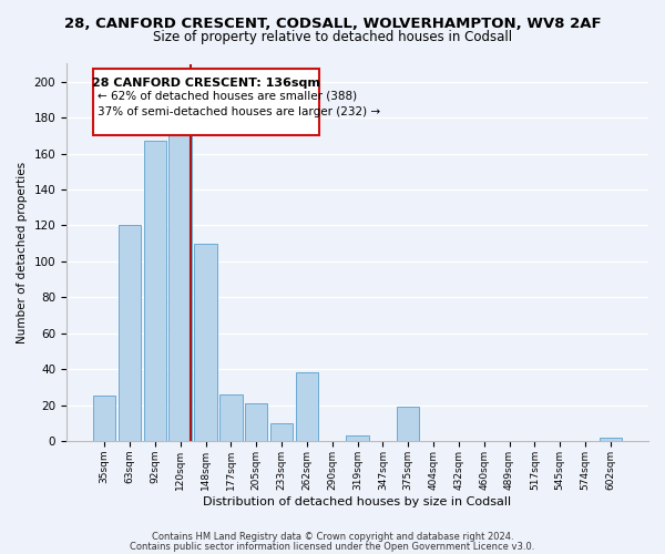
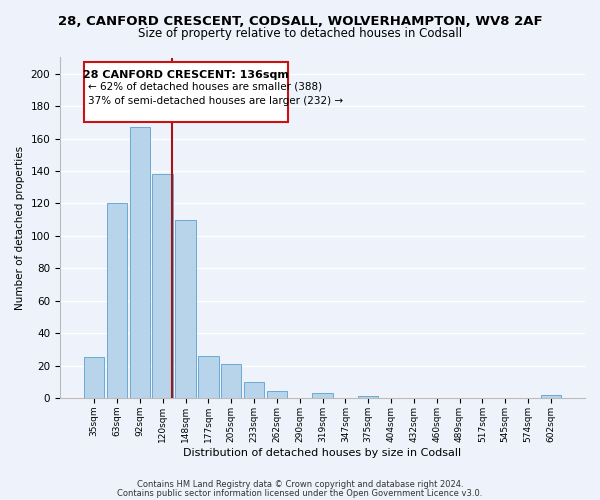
120sqm: 170 -> 138
262sqm: 38 -> 4
375sqm: 19 -> 1
